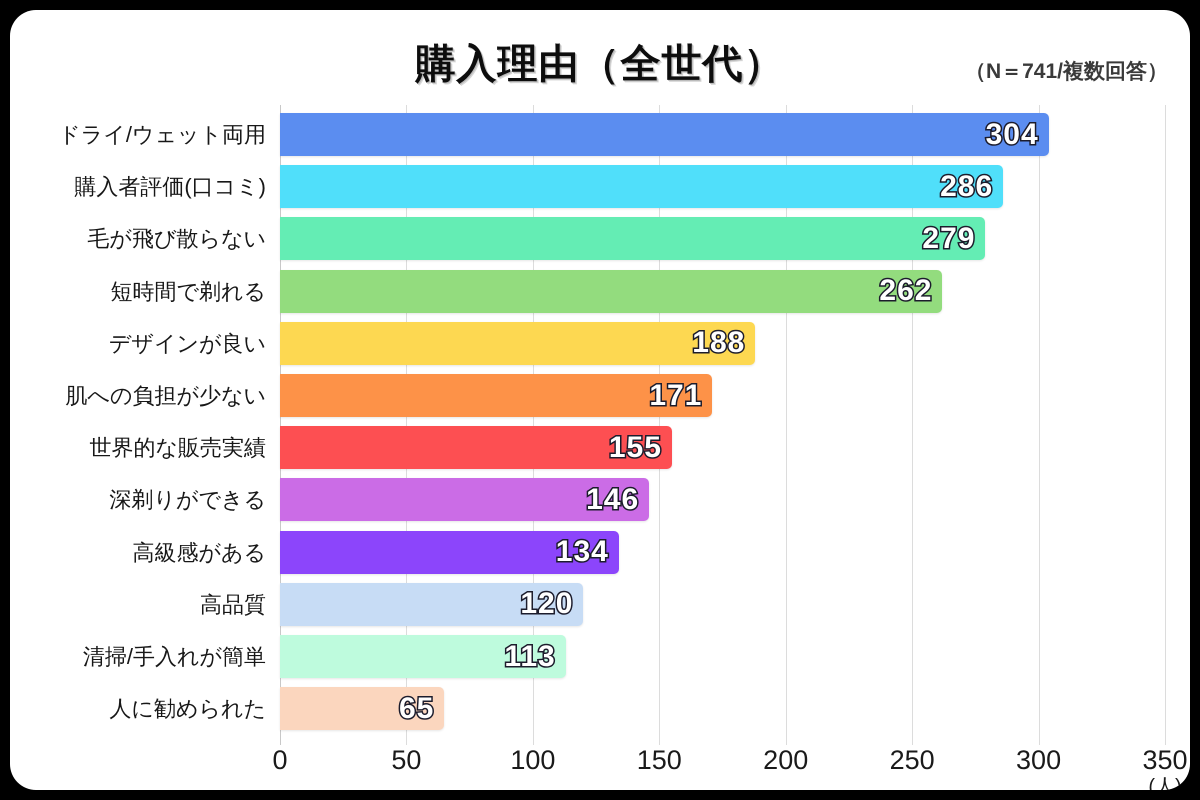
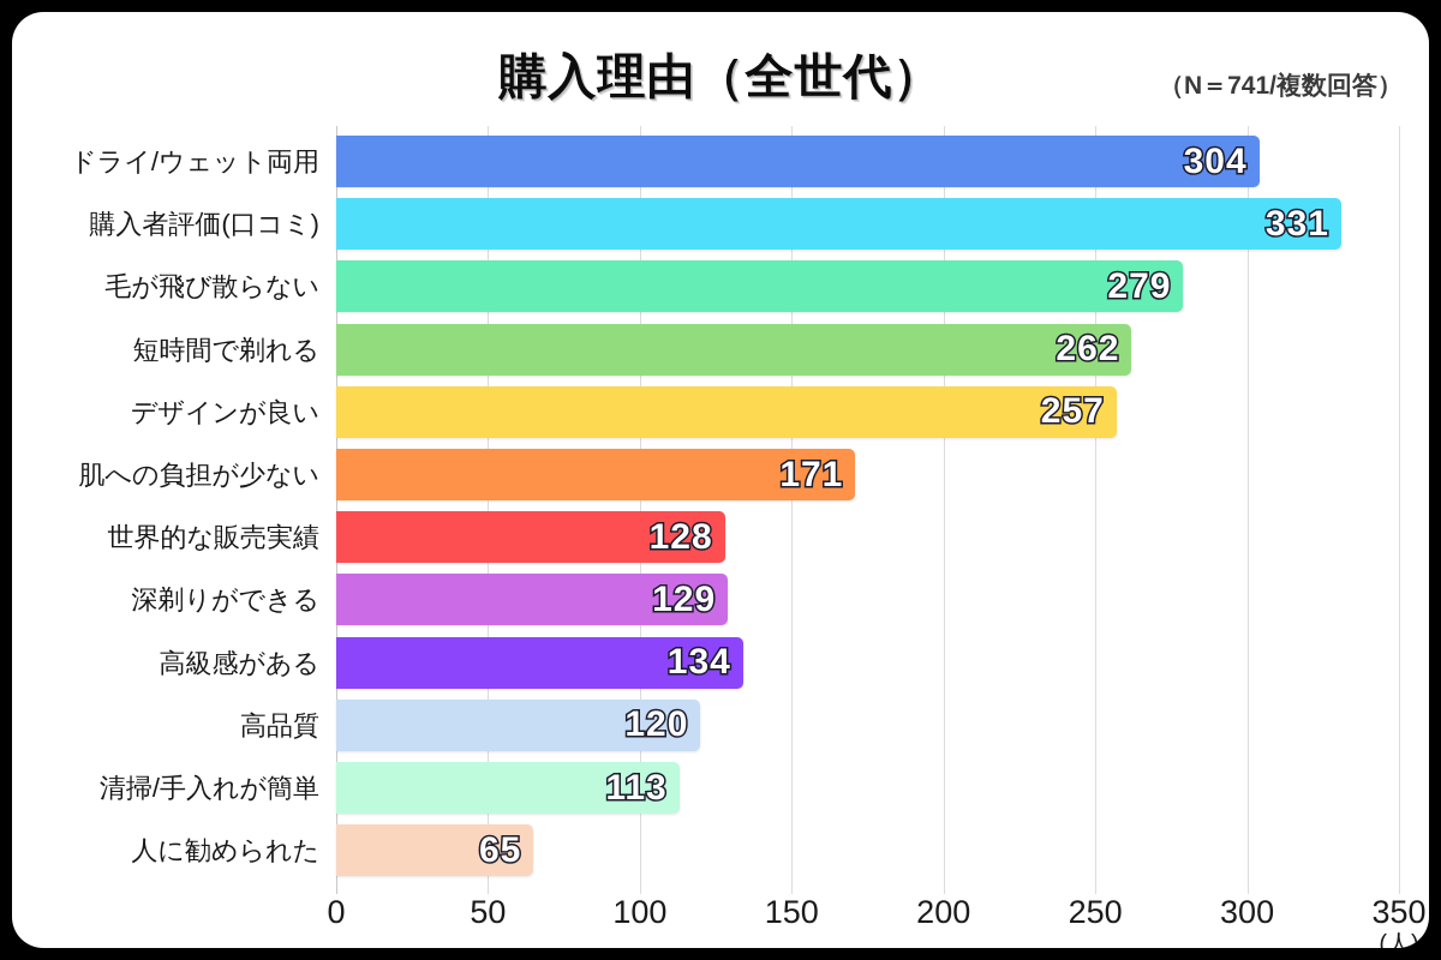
購入者評価(口コミ): 286 -> 331
デザインが良い: 188 -> 257
世界的な販売実績: 155 -> 128
深剃りができる: 146 -> 129
